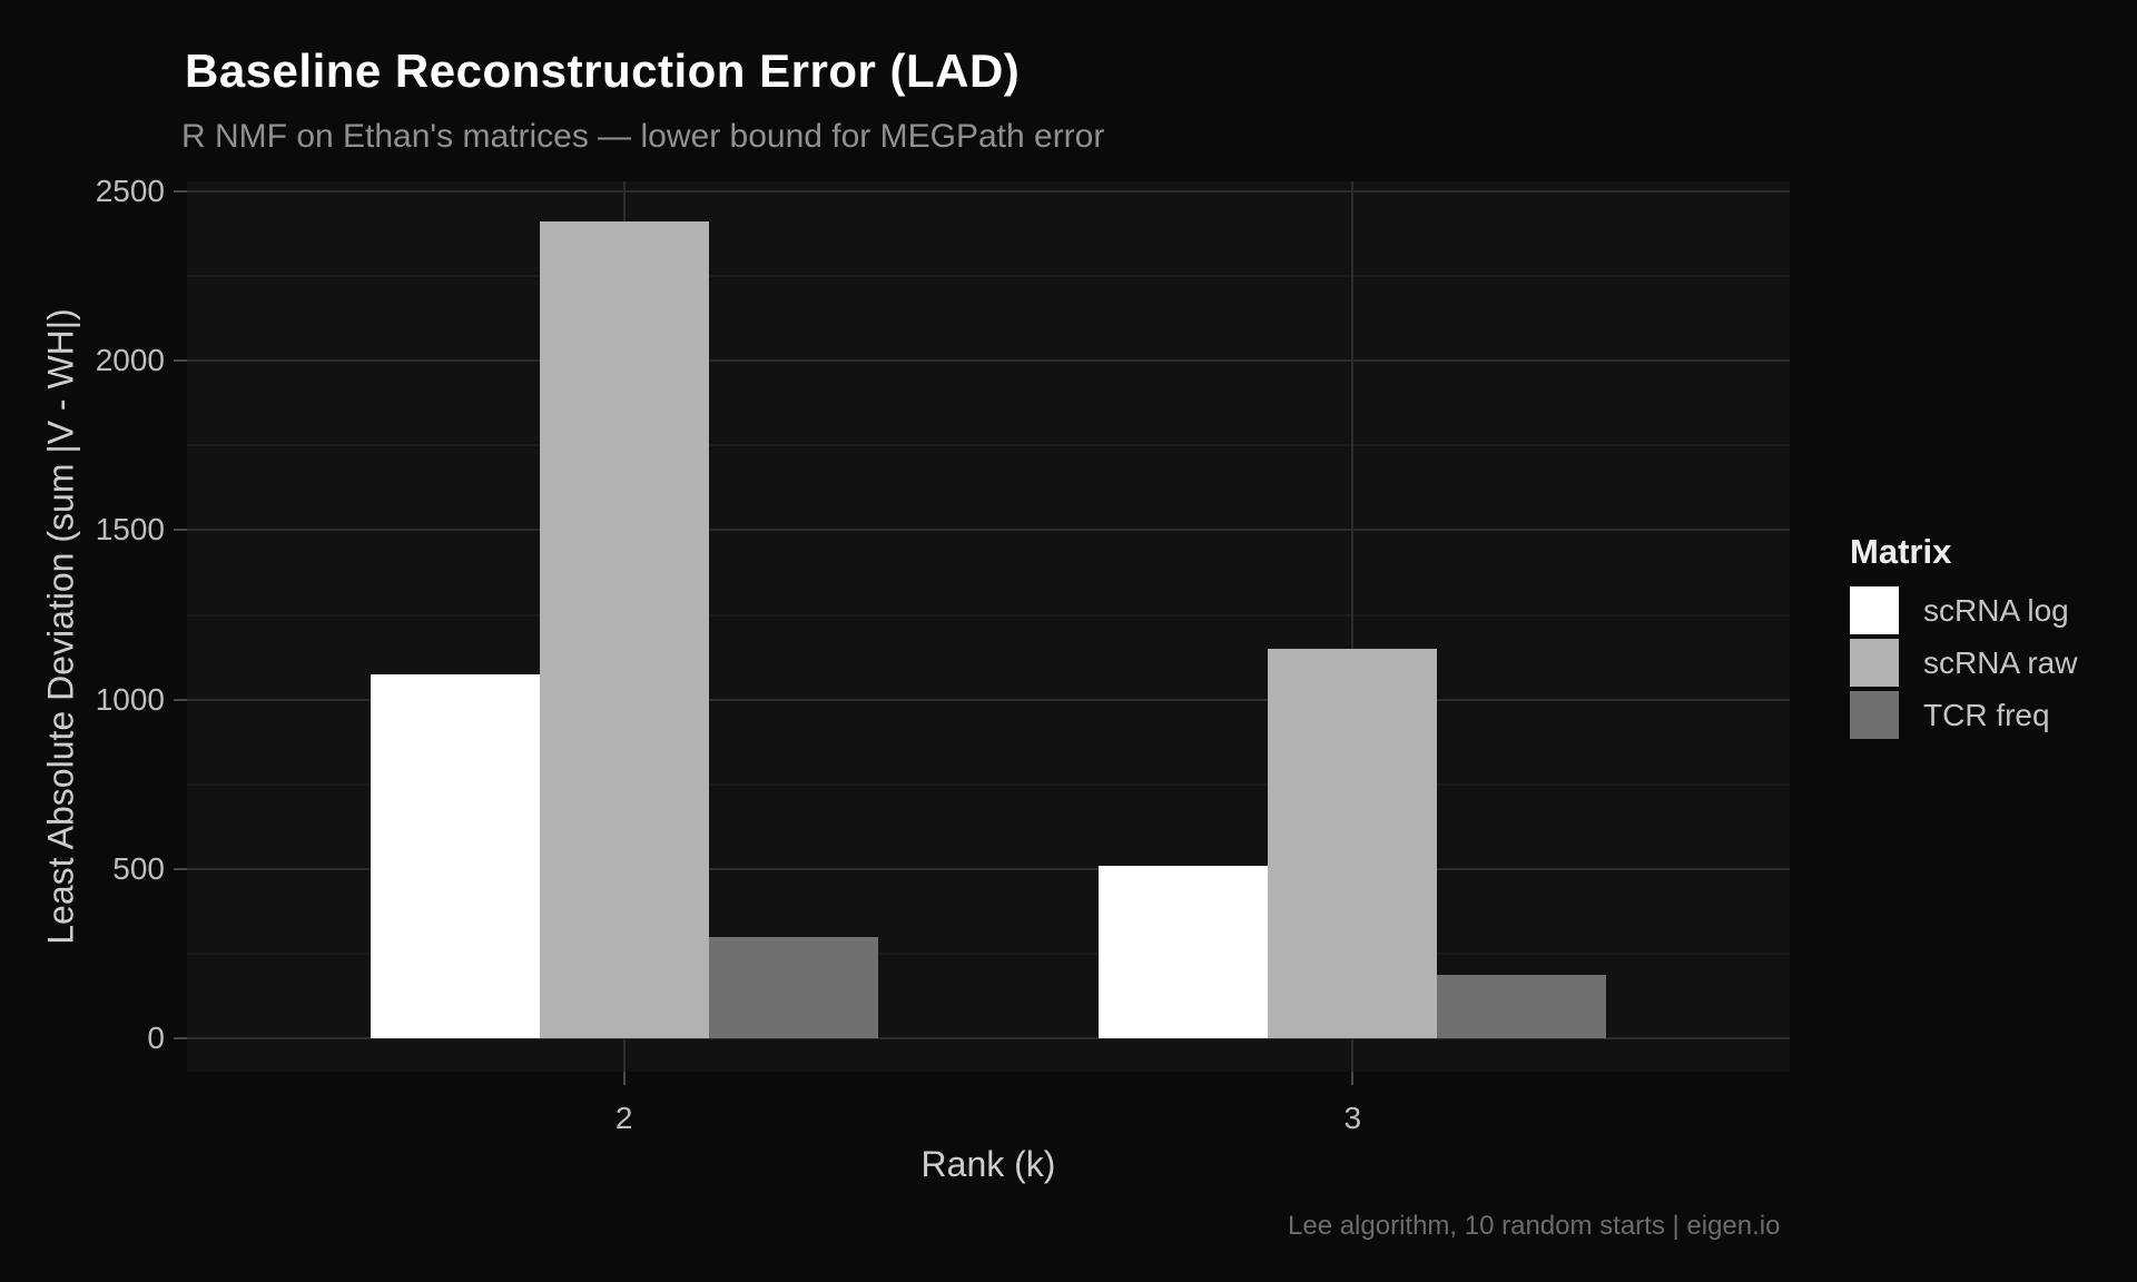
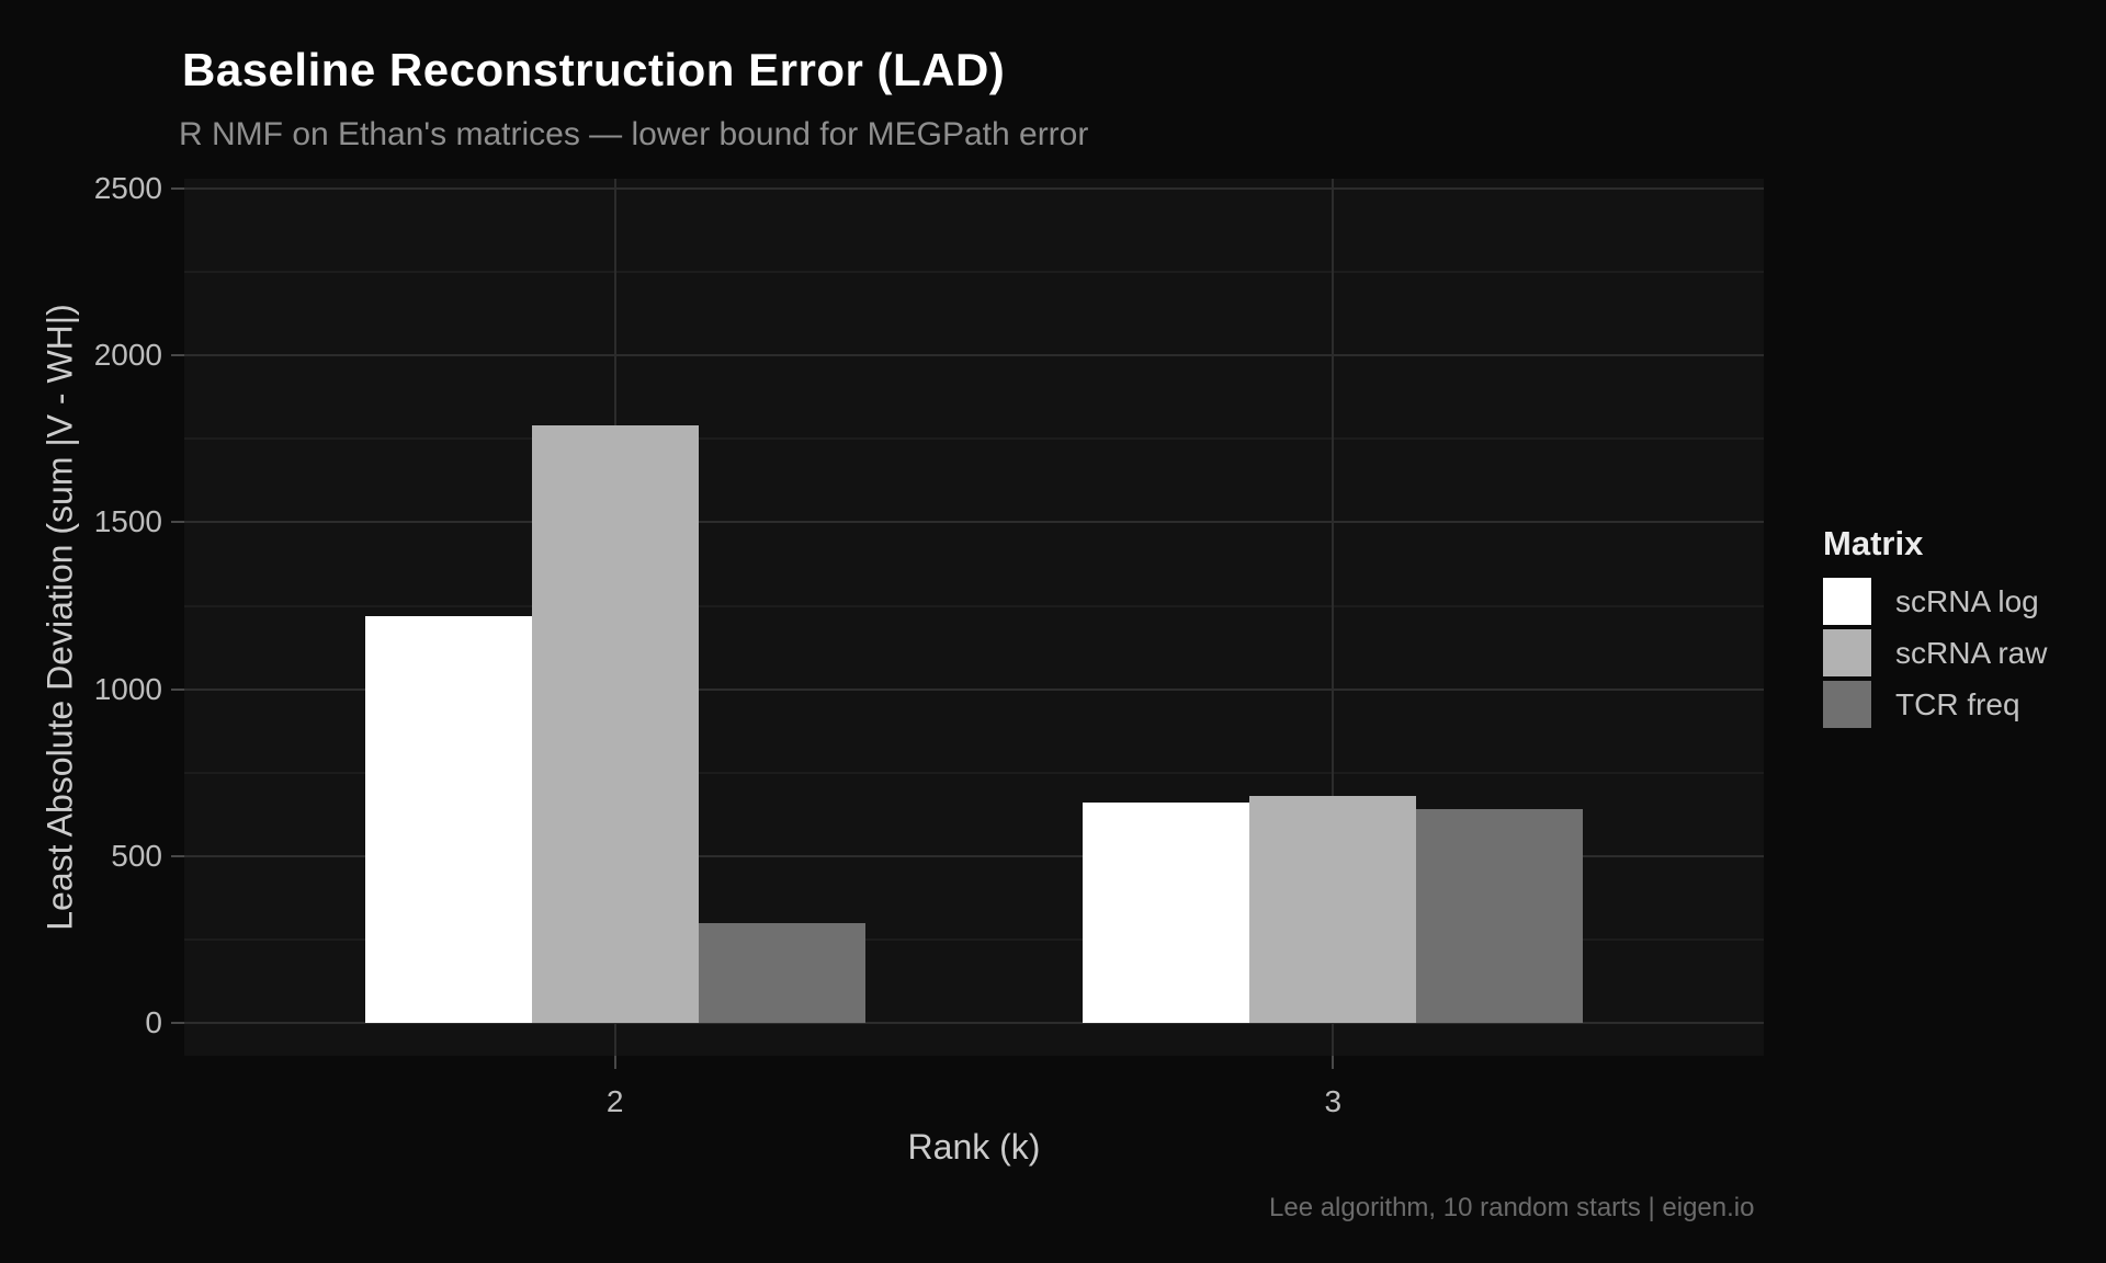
scRNA log/2: 1080 -> 1220
scRNA raw/2: 2410 -> 1790
scRNA log/3: 510 -> 660
scRNA raw/3: 1150 -> 680
TCR freq/3: 190 -> 640
